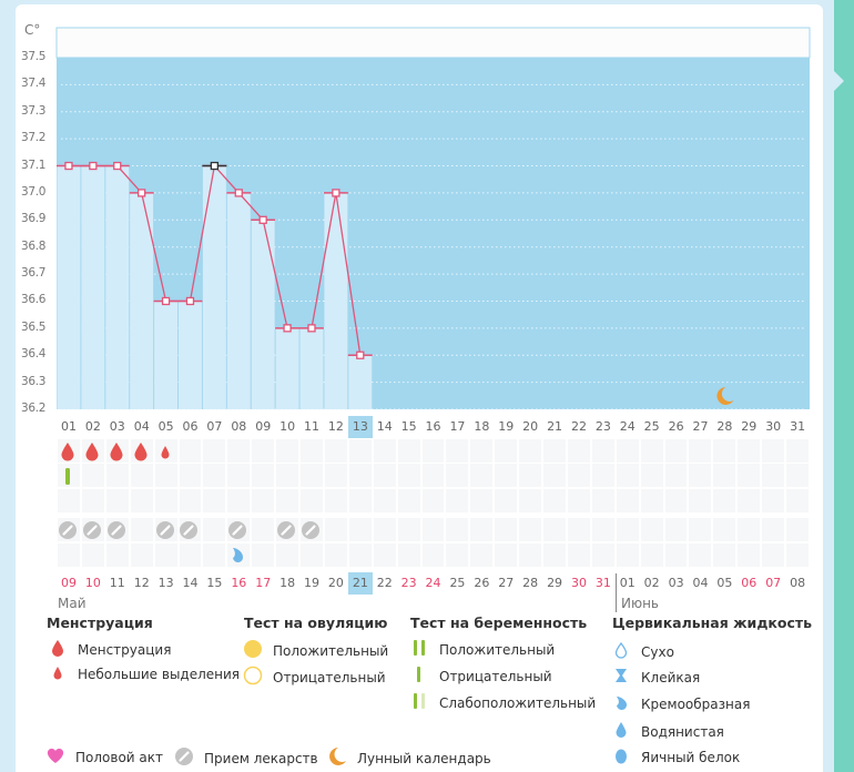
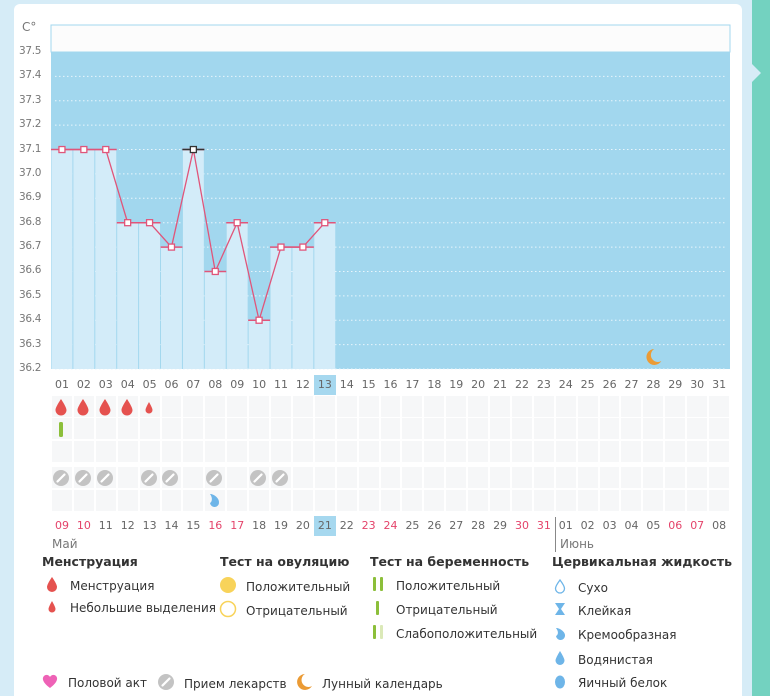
04: 37.0 -> 36.8
05: 36.6 -> 36.8
06: 36.6 -> 36.7
08: 37.0 -> 36.6
09: 36.9 -> 36.8
10: 36.5 -> 36.4
11: 36.5 -> 36.7
12: 37.0 -> 36.7
13: 36.4 -> 36.8
